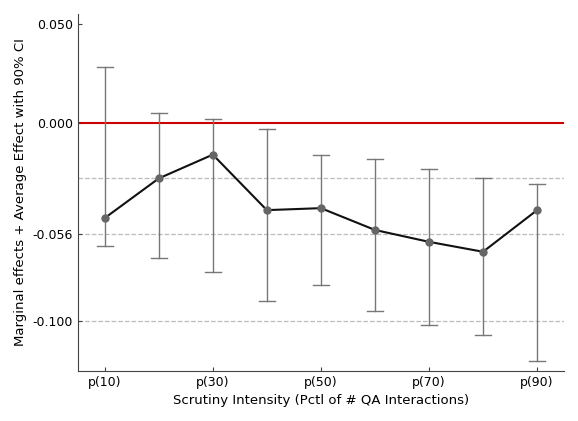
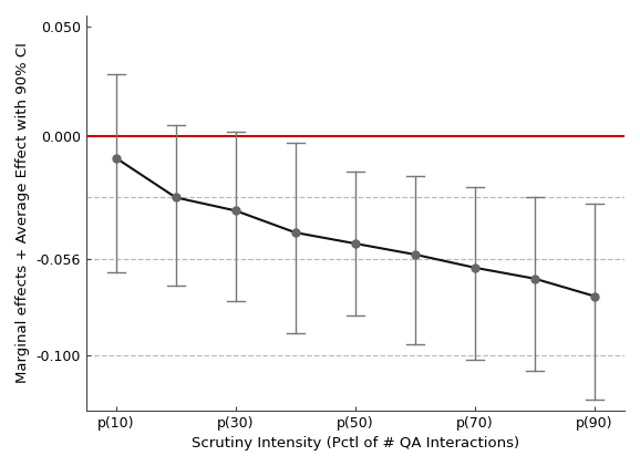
p(10): -0.048 -> -0.010
p(30): -0.016 -> -0.034
p(50): -0.043 -> -0.049
p(90): -0.044 -> -0.073
